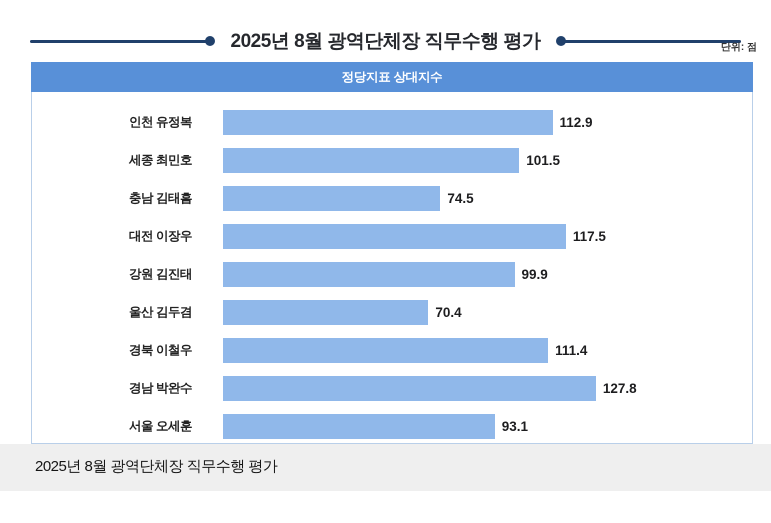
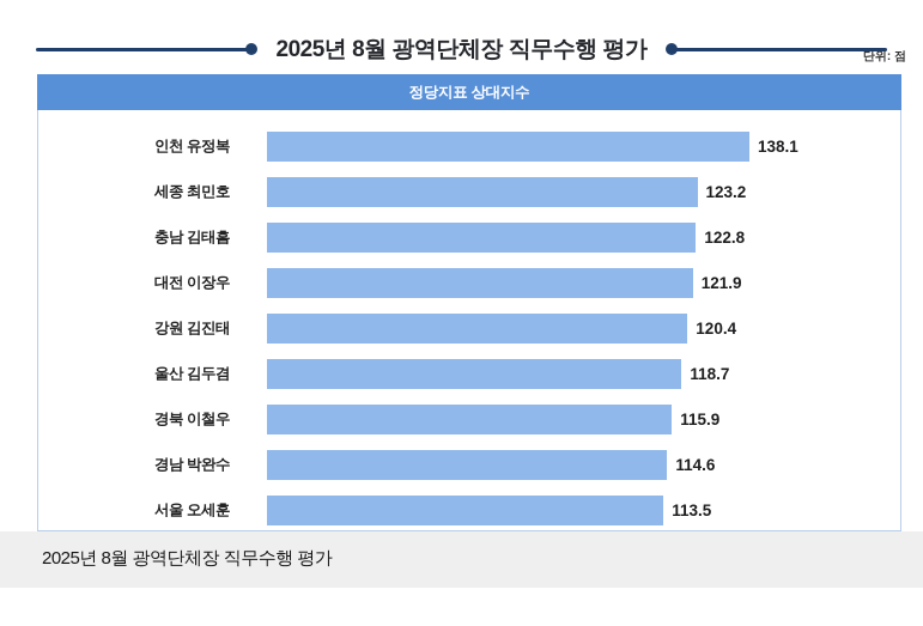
인천 유정복: 112.9 -> 138.1
세종 최민호: 101.5 -> 123.2
충남 김태흠: 74.5 -> 122.8
대전 이장우: 117.5 -> 121.9
강원 김진태: 99.9 -> 120.4
울산 김두겸: 70.4 -> 118.7
경북 이철우: 111.4 -> 115.9
경남 박완수: 127.8 -> 114.6
서울 오세훈: 93.1 -> 113.5
